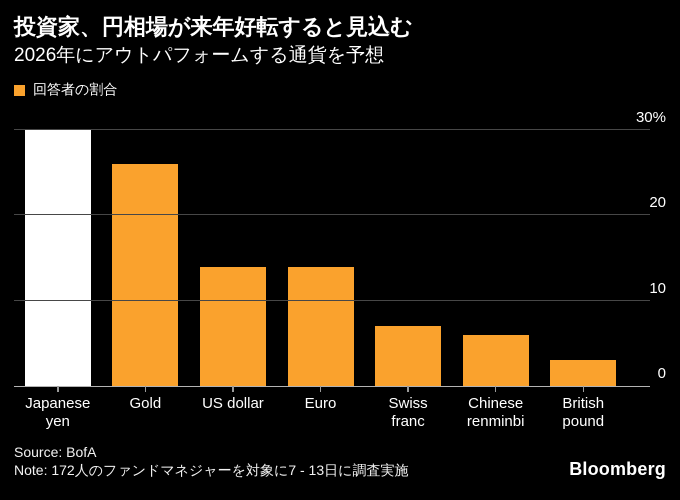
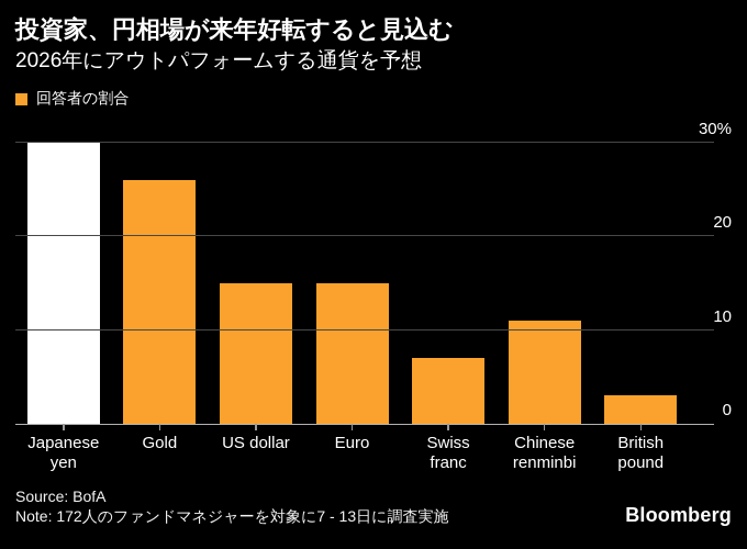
US dollar: 14% -> 15%
Euro: 14% -> 15%
Chinese renminbi: 6% -> 11%
